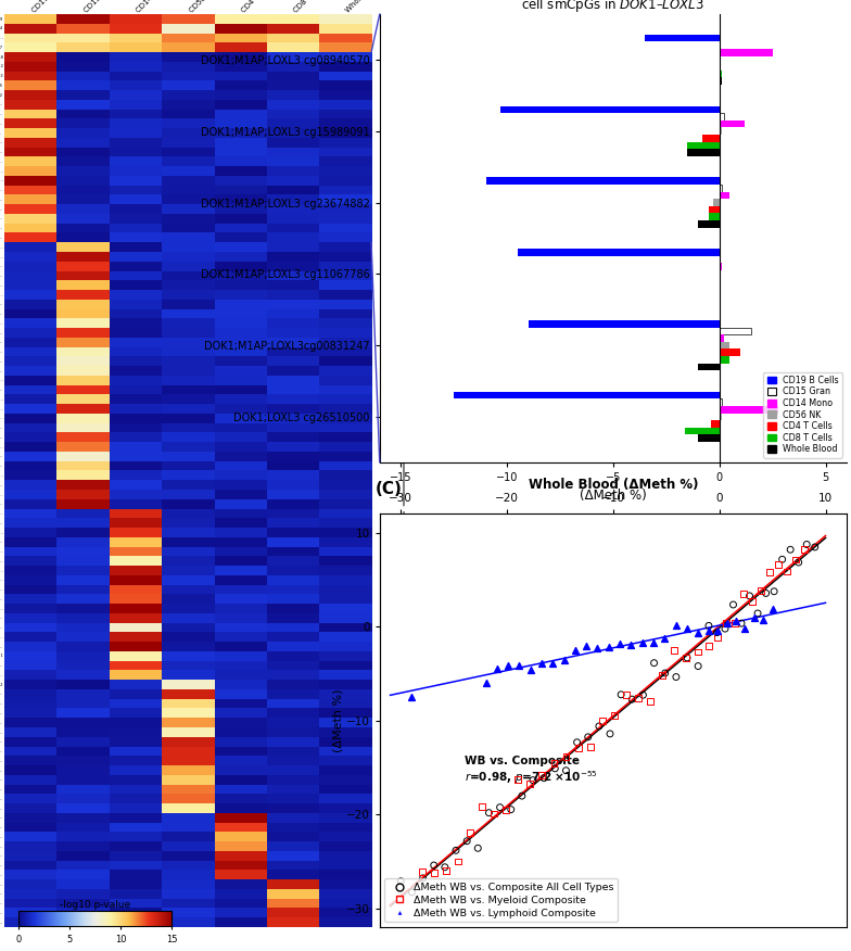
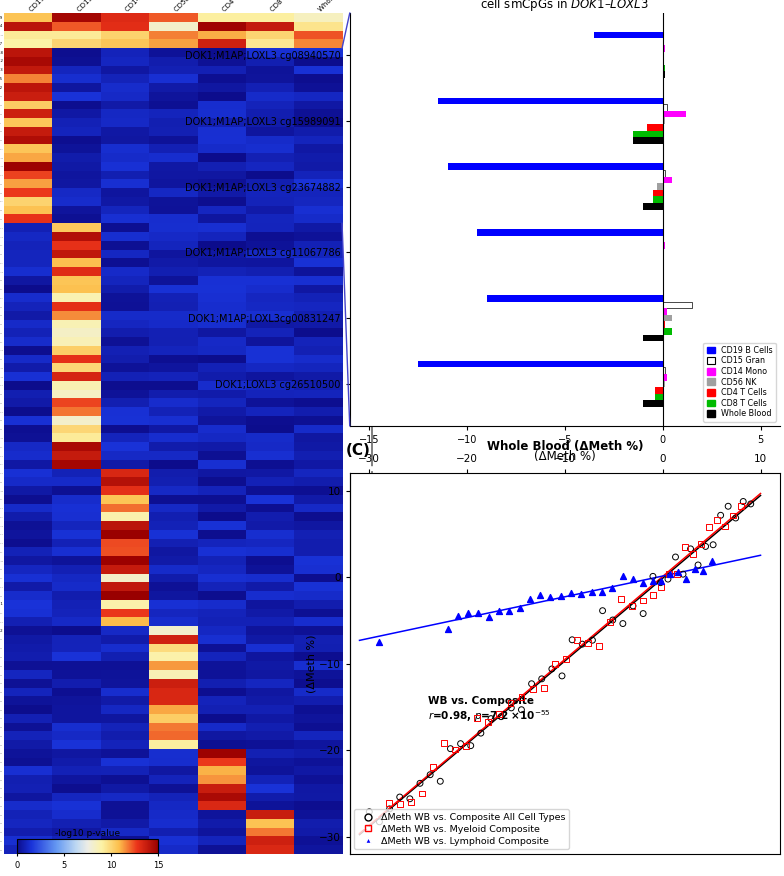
CD14 Mono/DOK1;M1AP;LOXL3 cg08940570: 2.5 -> 0.1
CD19 B Cells/DOK1;M1AP;LOXL3 cg15989091: -10.3 -> -11.5
CD4 T Cells/DOK1;M1AP;LOXL3cg00831247: 1.0 -> 0.1
CD14 Mono/DOK1;LOXL3 cg26510500: 2.8 -> 0.2
CD8 T Cells/DOK1;LOXL3 cg26510500: -1.6 -> -0.4
